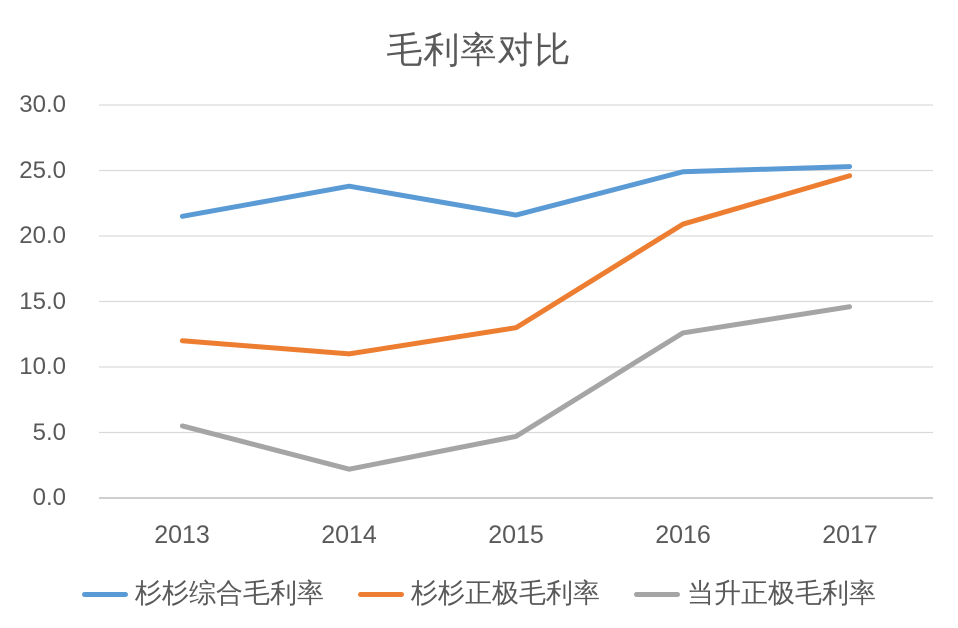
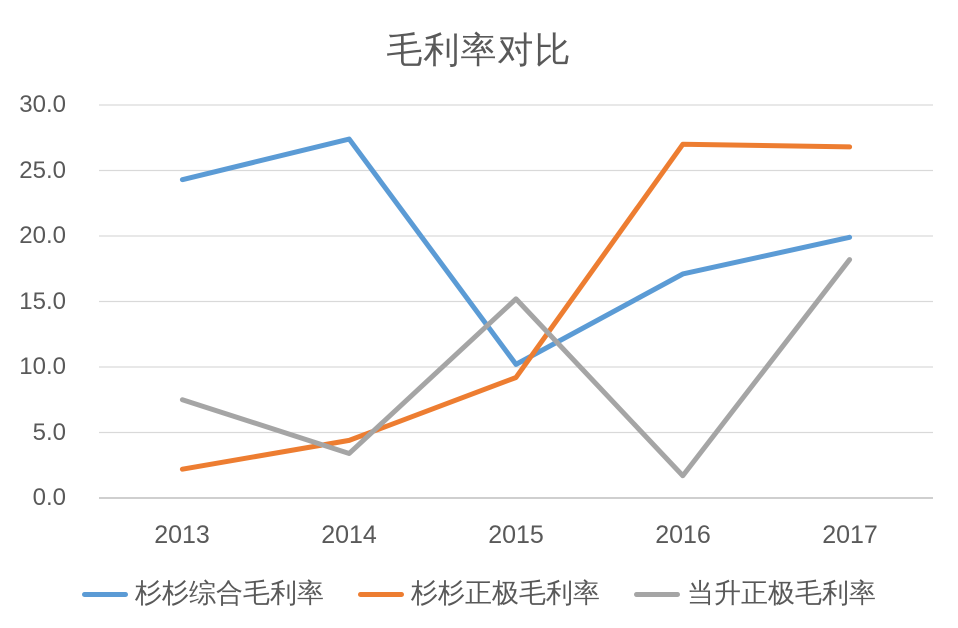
杉杉综合毛利率/2013: 21.5 -> 24.3
杉杉正极毛利率/2013: 12.0 -> 2.2
当升正极毛利率/2013: 5.5 -> 7.5
杉杉综合毛利率/2014: 23.8 -> 27.4
杉杉正极毛利率/2014: 11.0 -> 4.4
当升正极毛利率/2014: 2.2 -> 3.4
杉杉综合毛利率/2015: 21.6 -> 10.2
杉杉正极毛利率/2015: 13.0 -> 9.2
当升正极毛利率/2015: 4.7 -> 15.2
杉杉综合毛利率/2016: 24.9 -> 17.1
杉杉正极毛利率/2016: 20.9 -> 27.0
当升正极毛利率/2016: 12.6 -> 1.7
杉杉综合毛利率/2017: 25.3 -> 19.9
杉杉正极毛利率/2017: 24.6 -> 26.8
当升正极毛利率/2017: 14.6 -> 18.2
